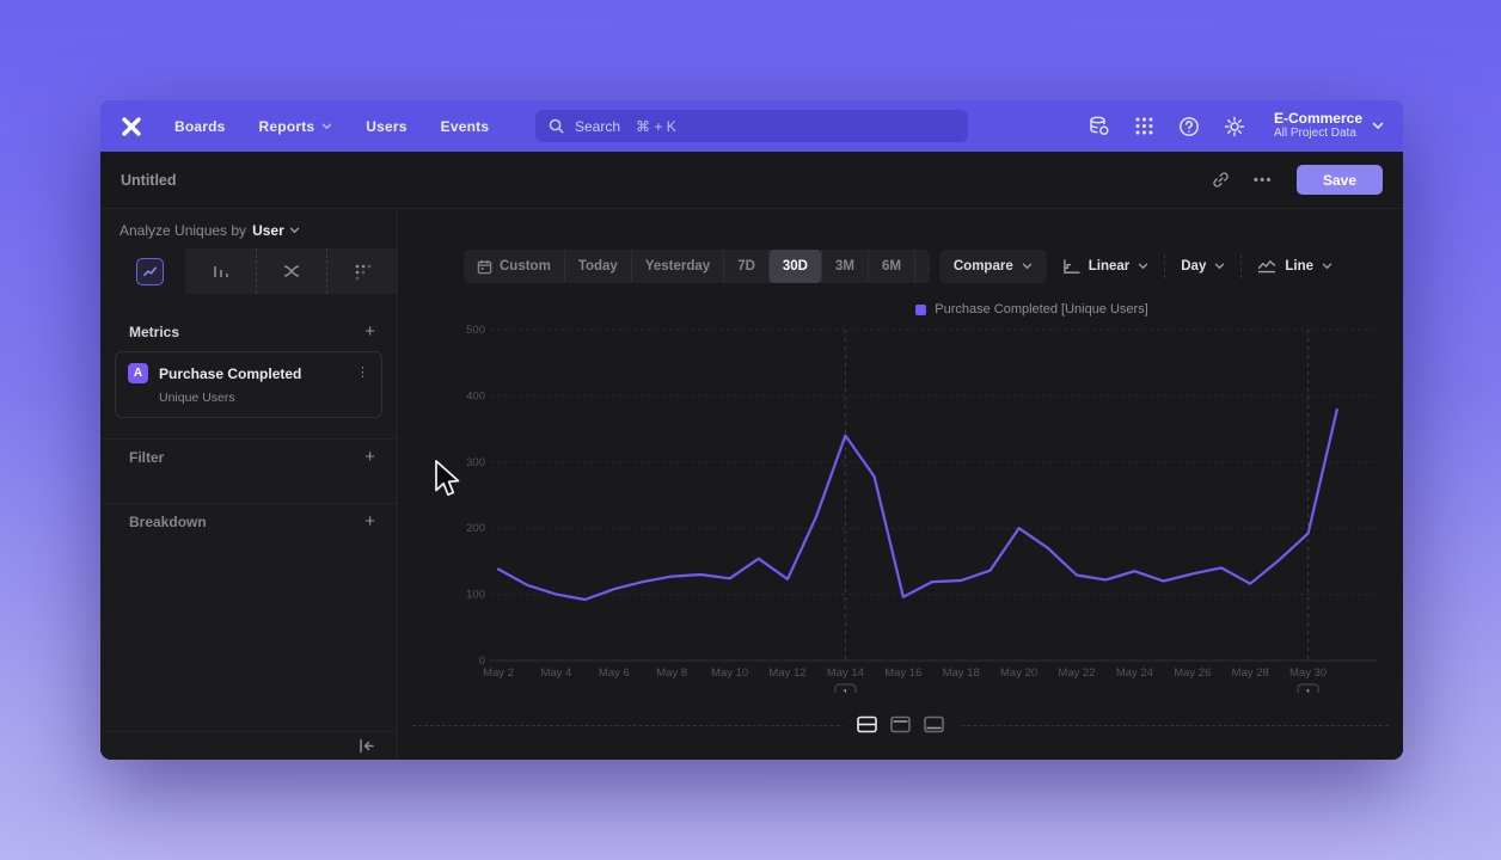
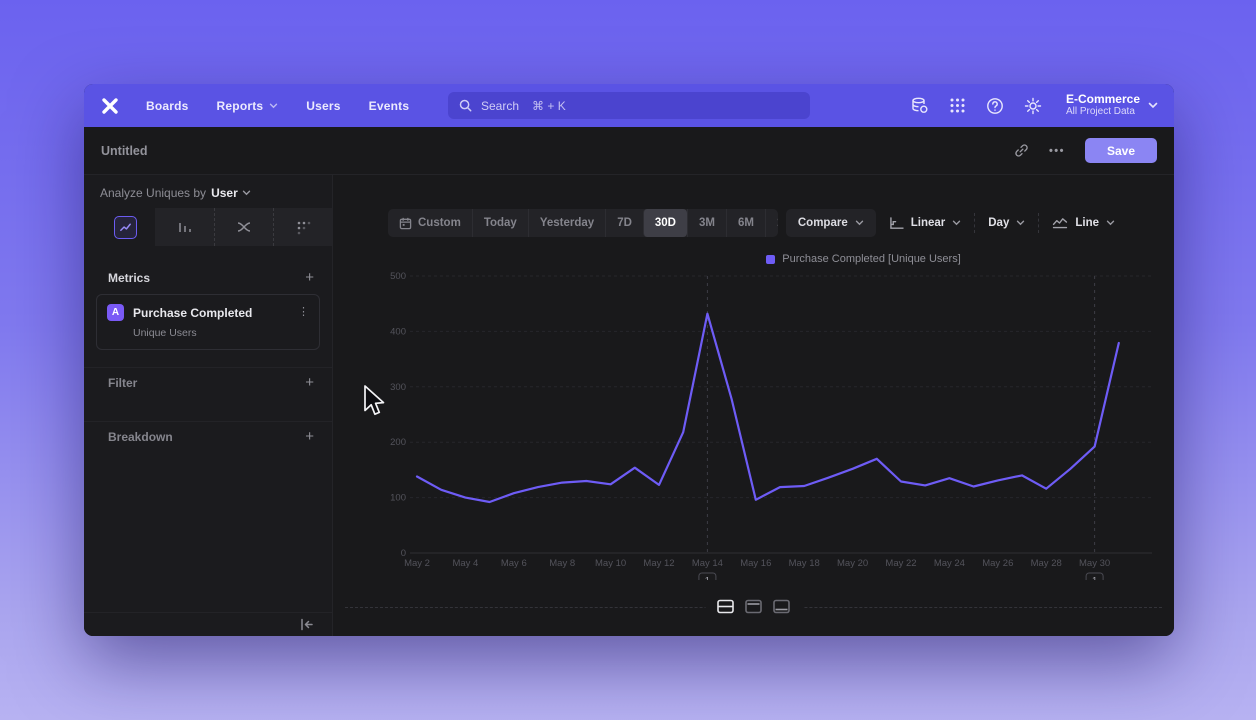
May 14: 340 -> 430
May 20: 200 -> 150
